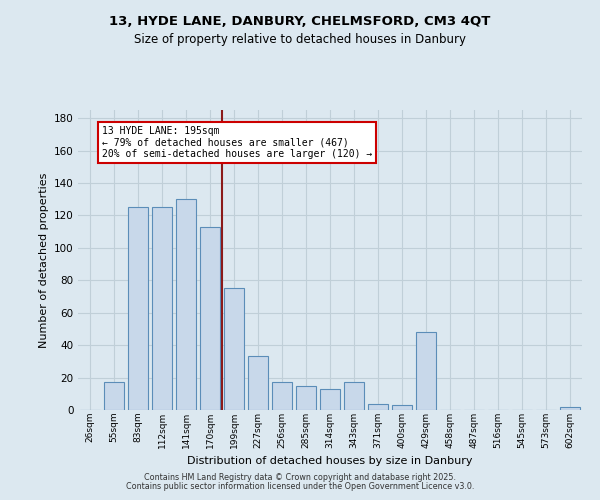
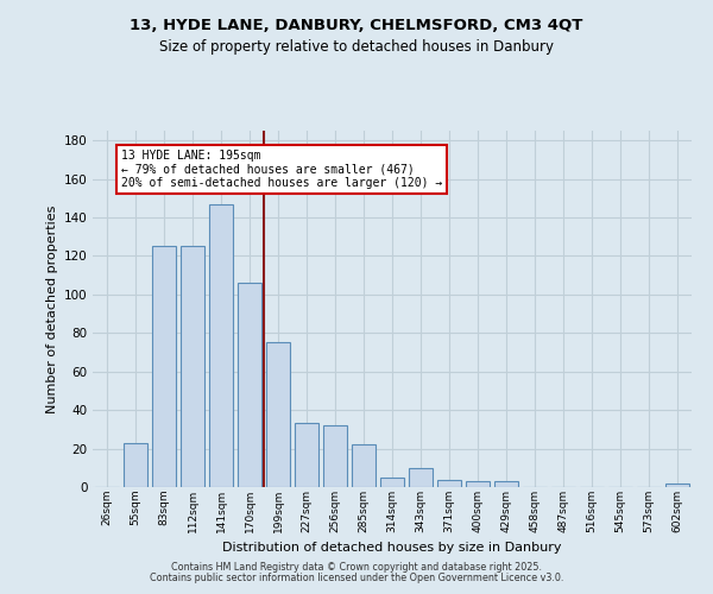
55sqm: 17 -> 23
141sqm: 130 -> 147
170sqm: 113 -> 106
256sqm: 17 -> 32
285sqm: 15 -> 22
314sqm: 13 -> 5
343sqm: 17 -> 10
429sqm: 48 -> 3
